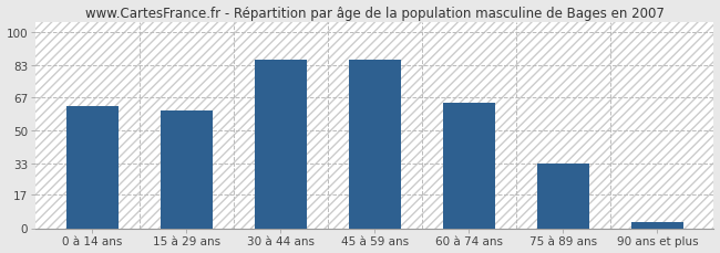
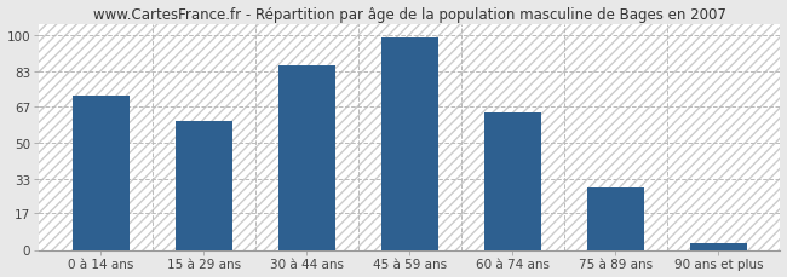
0 à 14 ans: 62 -> 72
45 à 59 ans: 86 -> 99
75 à 89 ans: 33 -> 29
